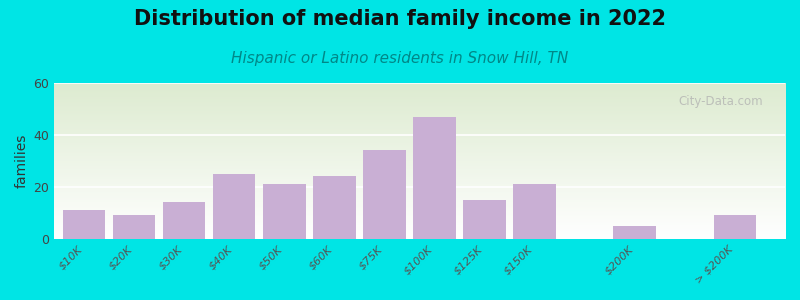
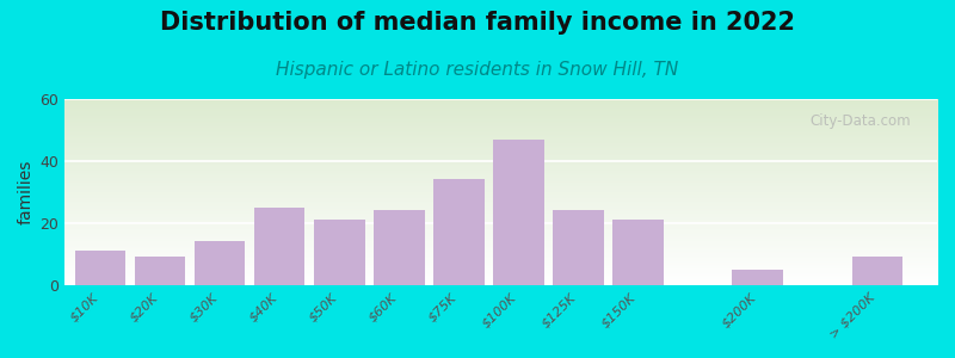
$125K: 15 -> 24
